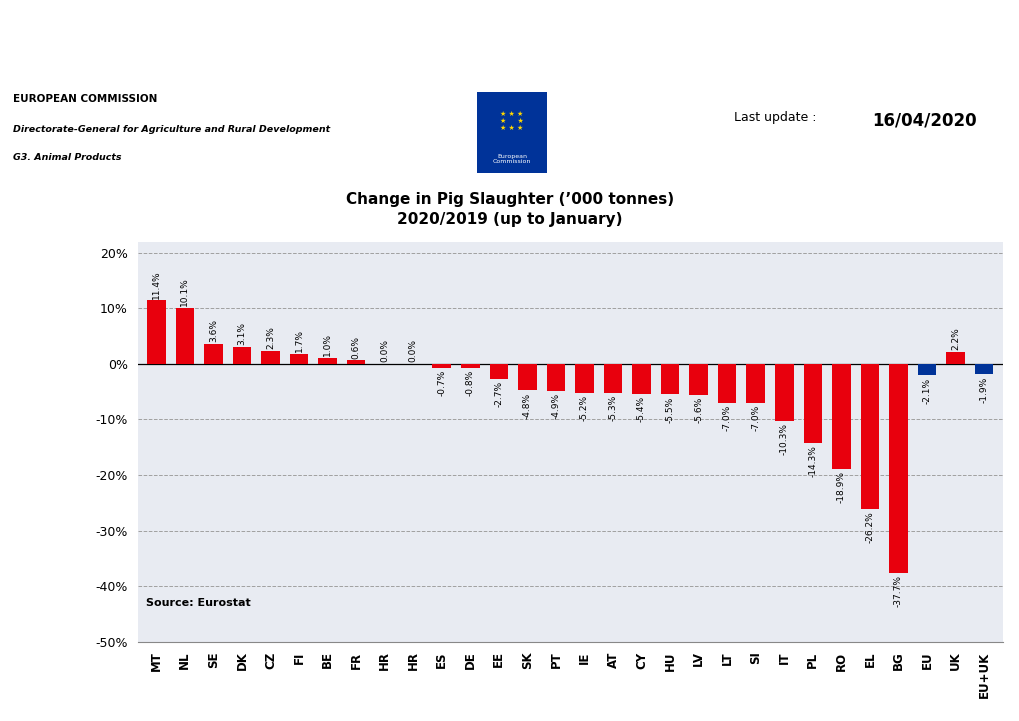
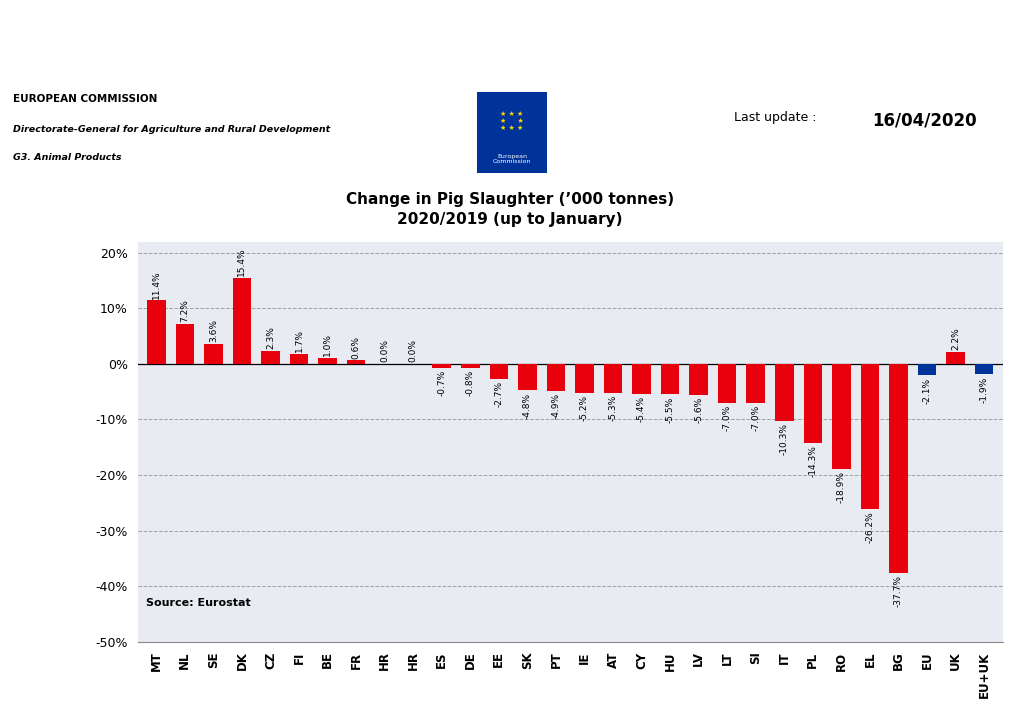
NL: 10.1% -> 7.2%
DK: 3.1% -> 15.4%
